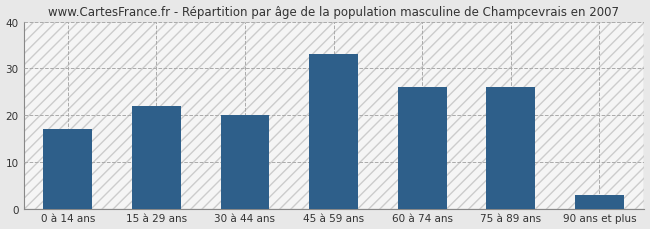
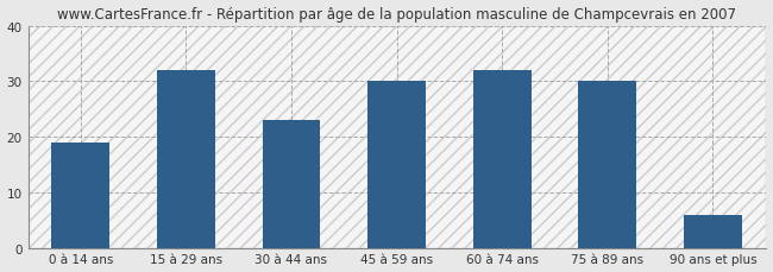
0 à 14 ans: 17 -> 19
15 à 29 ans: 22 -> 32
30 à 44 ans: 20 -> 23
45 à 59 ans: 33 -> 30
60 à 74 ans: 26 -> 32
75 à 89 ans: 26 -> 30
90 ans et plus: 3 -> 6
